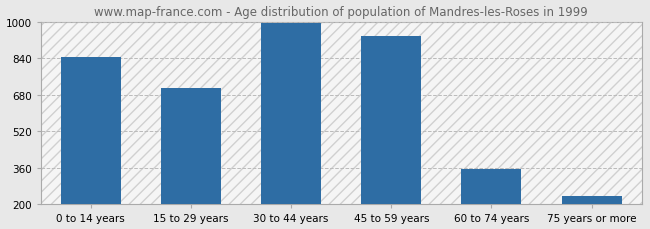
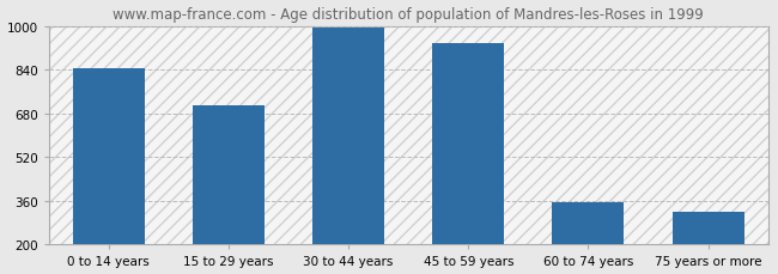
75 years or more: 235 -> 320
